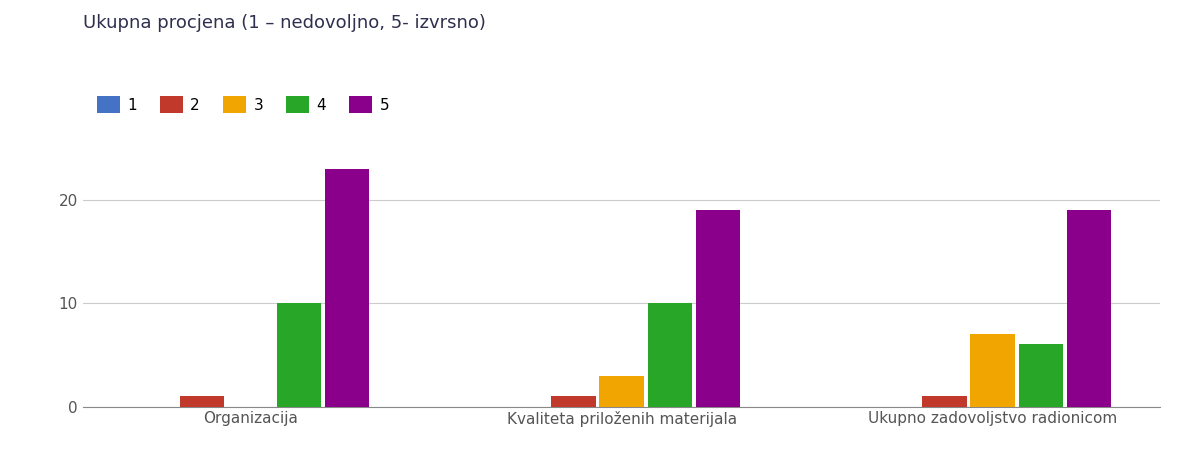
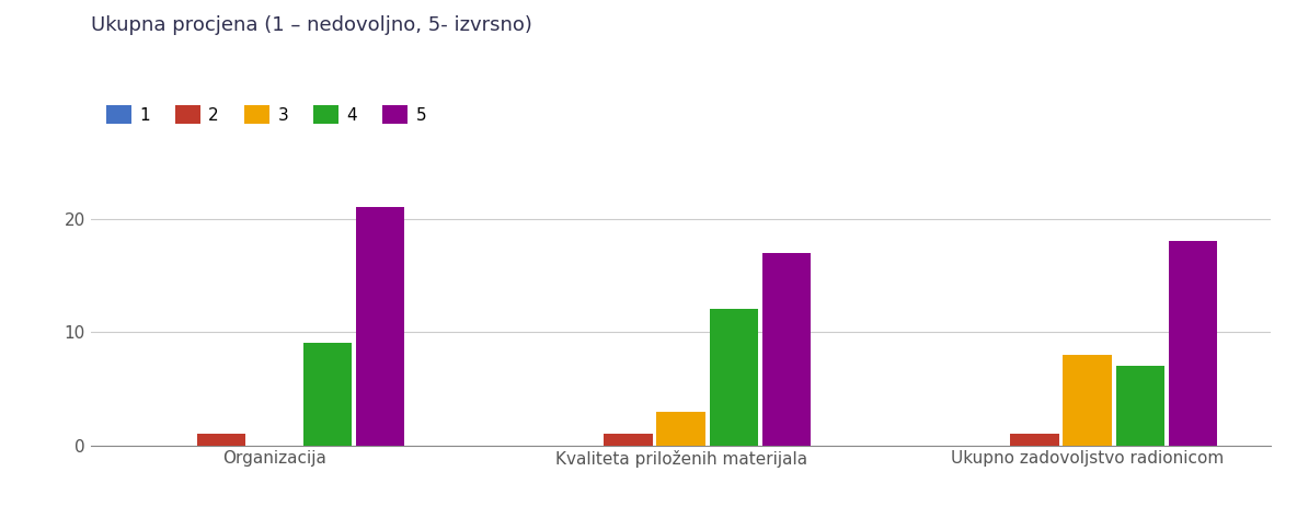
4/Organizacija: 10 -> 9
5/Organizacija: 23 -> 21
4/Kvaliteta priloženih materijala: 10 -> 12
5/Kvaliteta priloženih materijala: 19 -> 17
3/Ukupno zadovoljstvo radionicom: 7 -> 8
4/Ukupno zadovoljstvo radionicom: 6 -> 7
5/Ukupno zadovoljstvo radionicom: 19 -> 18
